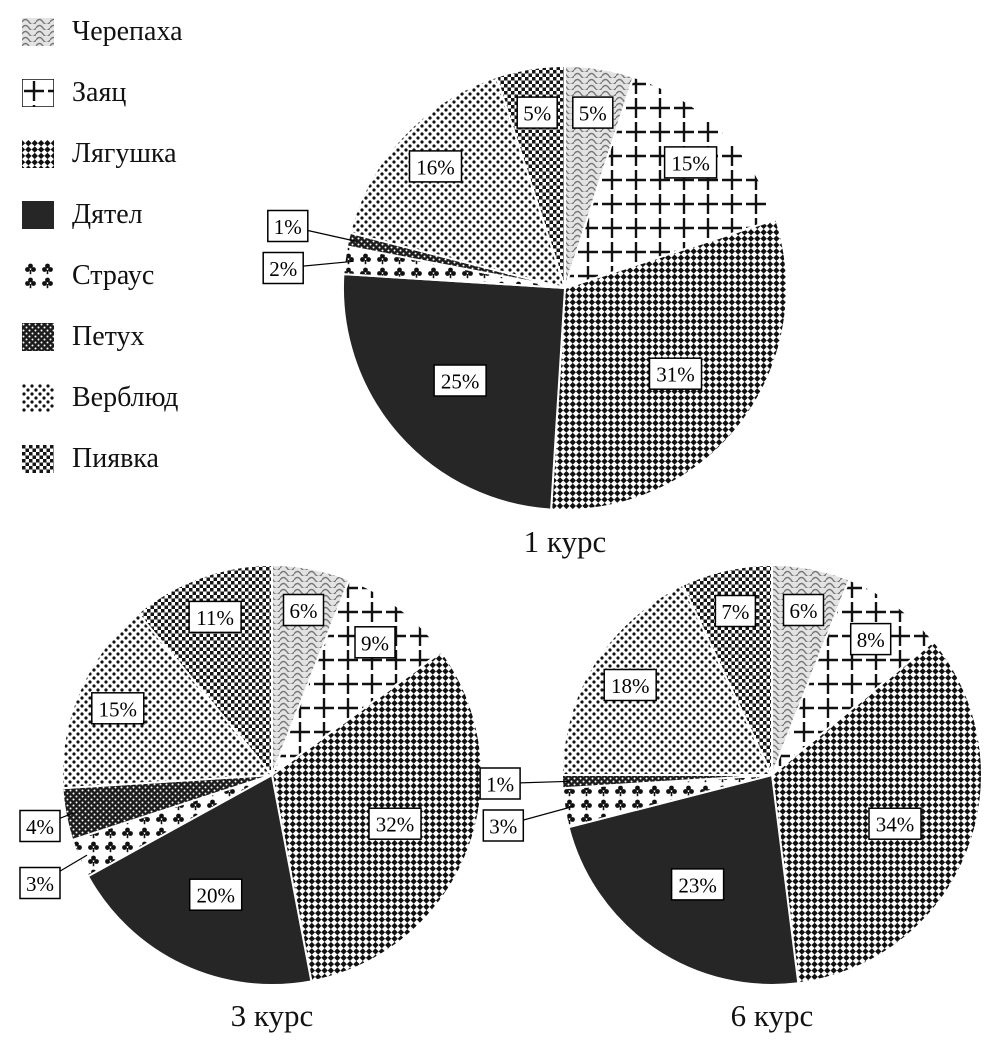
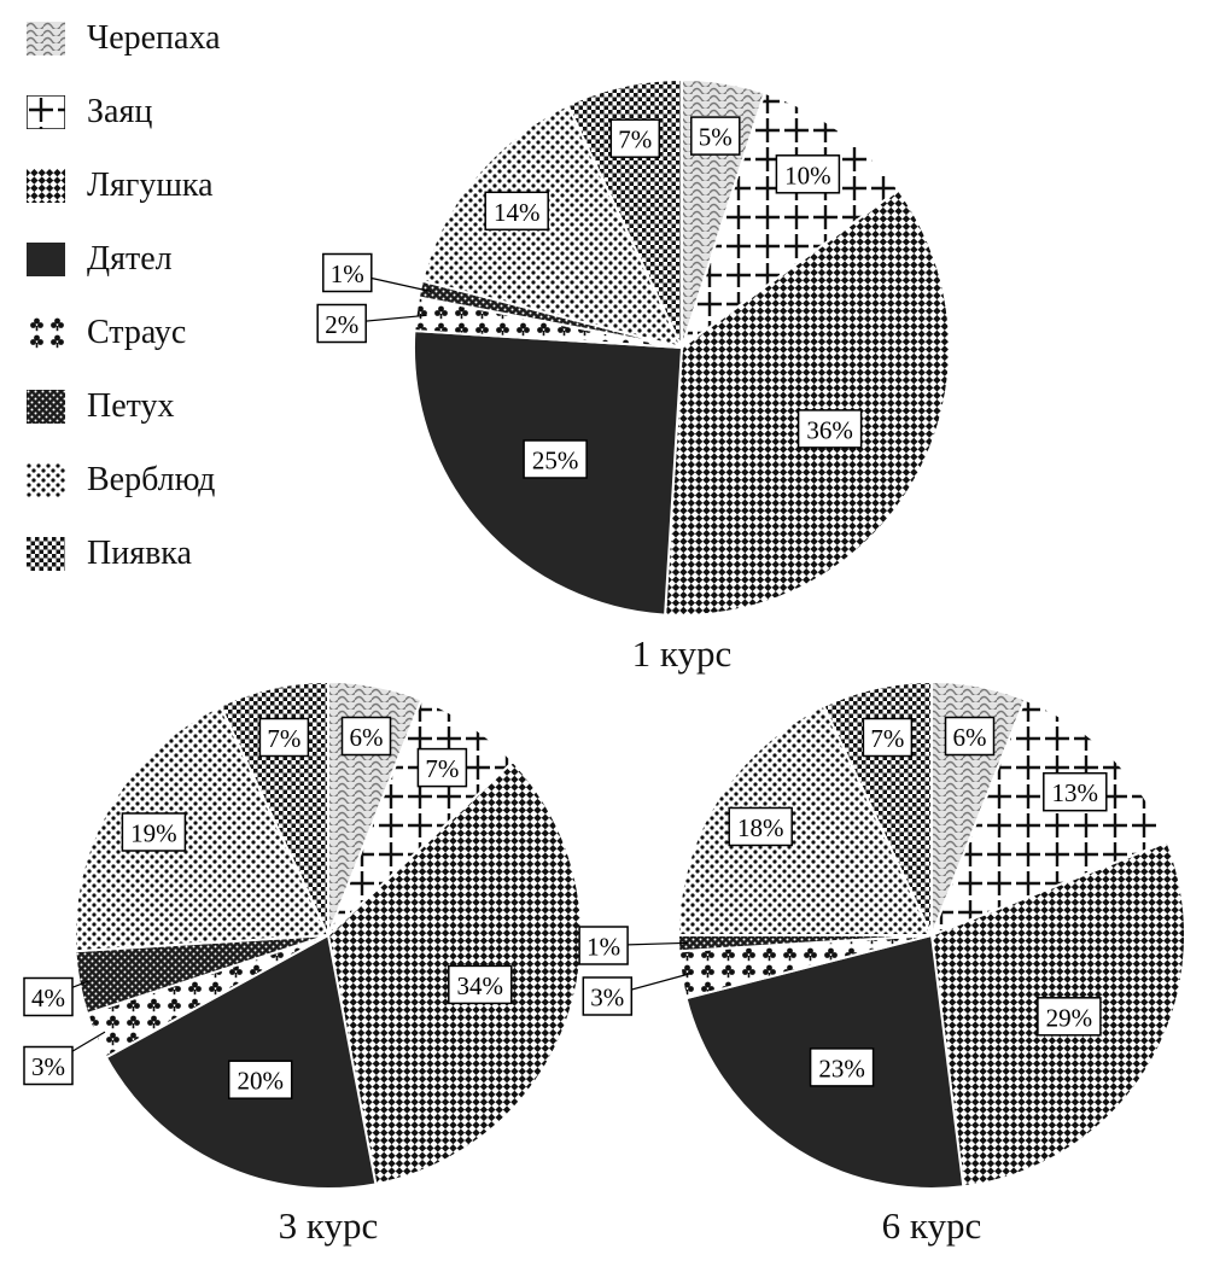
1 курс/Заяц: 15% -> 10%
1 курс/Лягушка: 31% -> 36%
1 курс/Верблюд: 16% -> 14%
1 курс/Пиявка: 5% -> 7%
3 курс/Заяц: 9% -> 7%
3 курс/Лягушка: 32% -> 34%
3 курс/Верблюд: 15% -> 19%
3 курс/Пиявка: 11% -> 7%
6 курс/Заяц: 8% -> 13%
6 курс/Лягушка: 34% -> 29%
